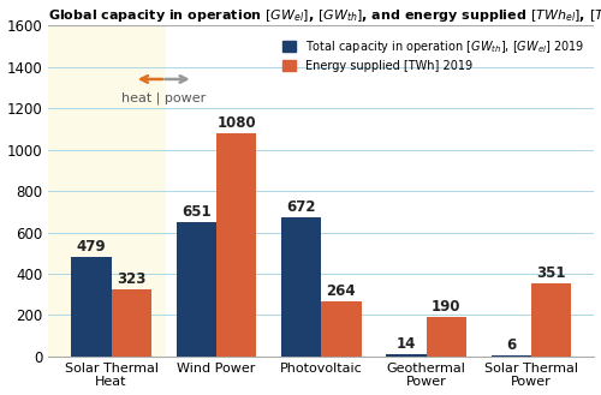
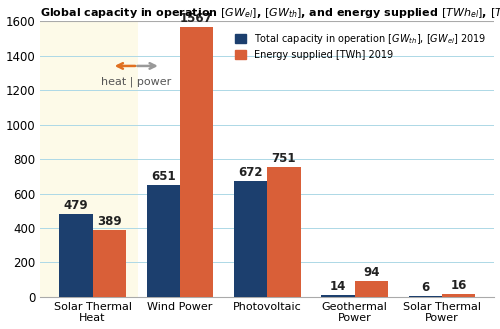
Energy supplied [TWh] 2019/Solar Thermal Heat: 323 -> 389
Energy supplied [TWh] 2019/Wind Power: 1080 -> 1570
Energy supplied [TWh] 2019/Photovoltaic: 264 -> 751
Energy supplied [TWh] 2019/Geothermal Power: 190 -> 94
Energy supplied [TWh] 2019/Solar Thermal Power: 351 -> 16
